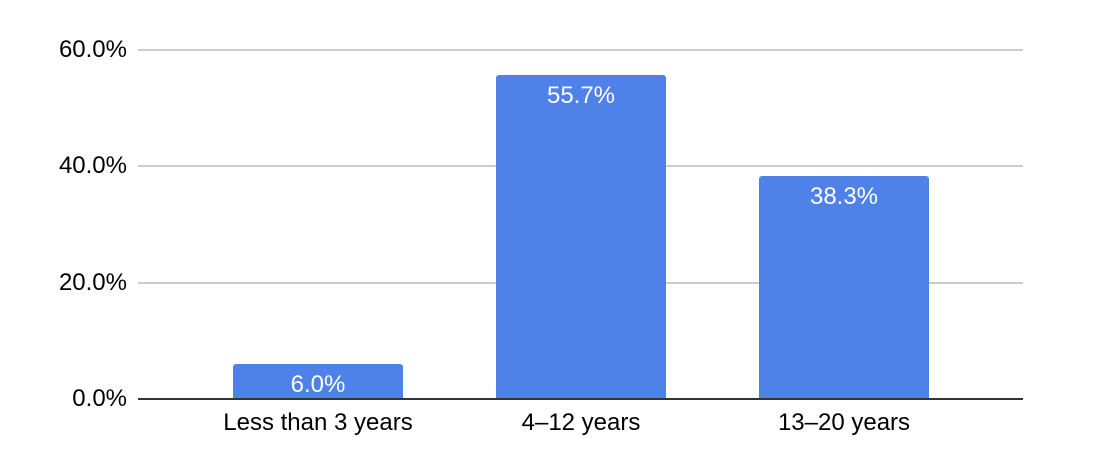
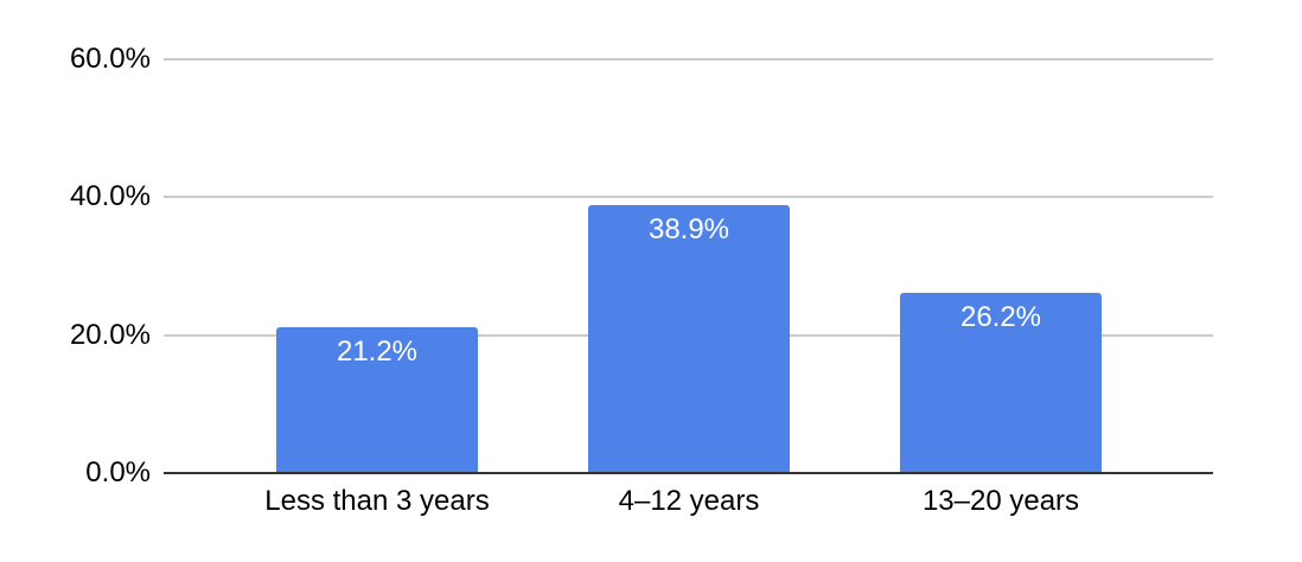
Less than 3 years: 6.0% -> 21.2%
4–12 years: 55.7% -> 38.9%
13–20 years: 38.3% -> 26.2%
